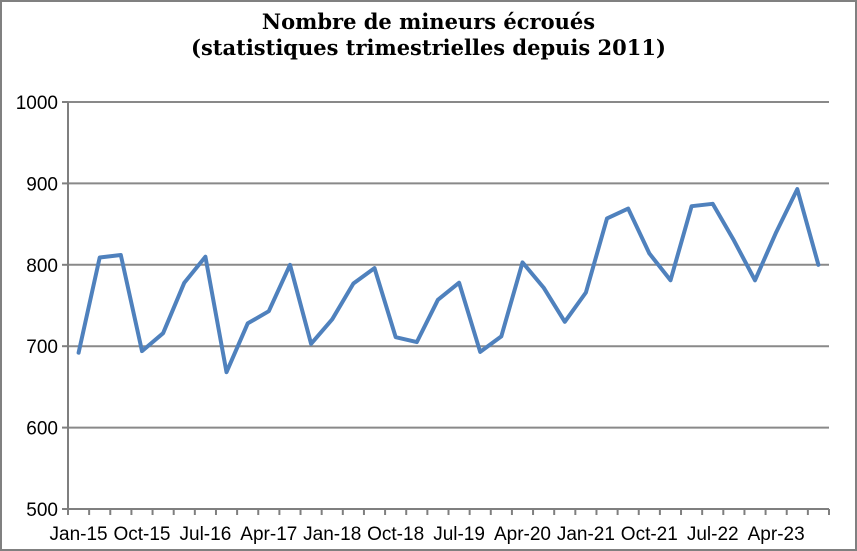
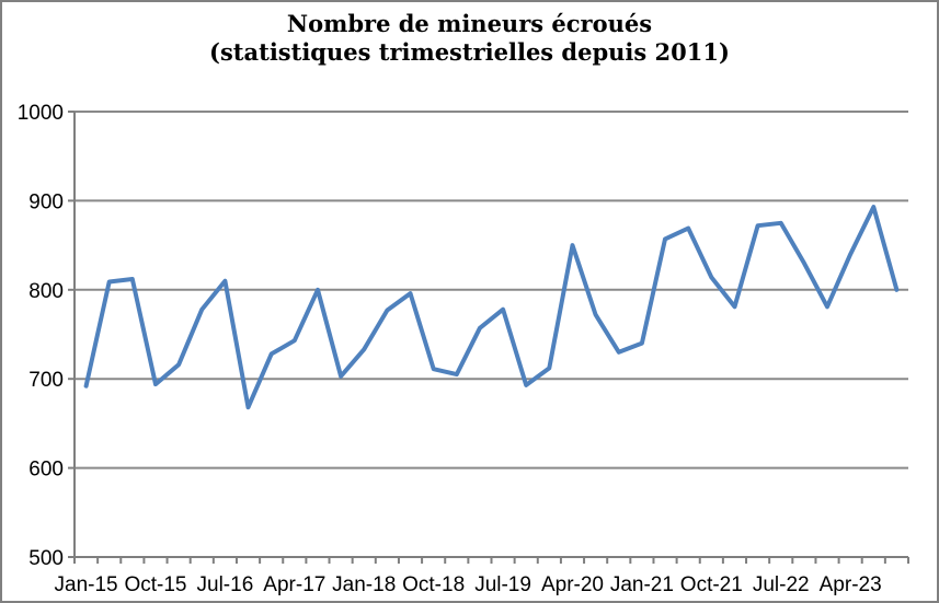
Apr-20: 800 -> 850
Jan-21: 770 -> 740
